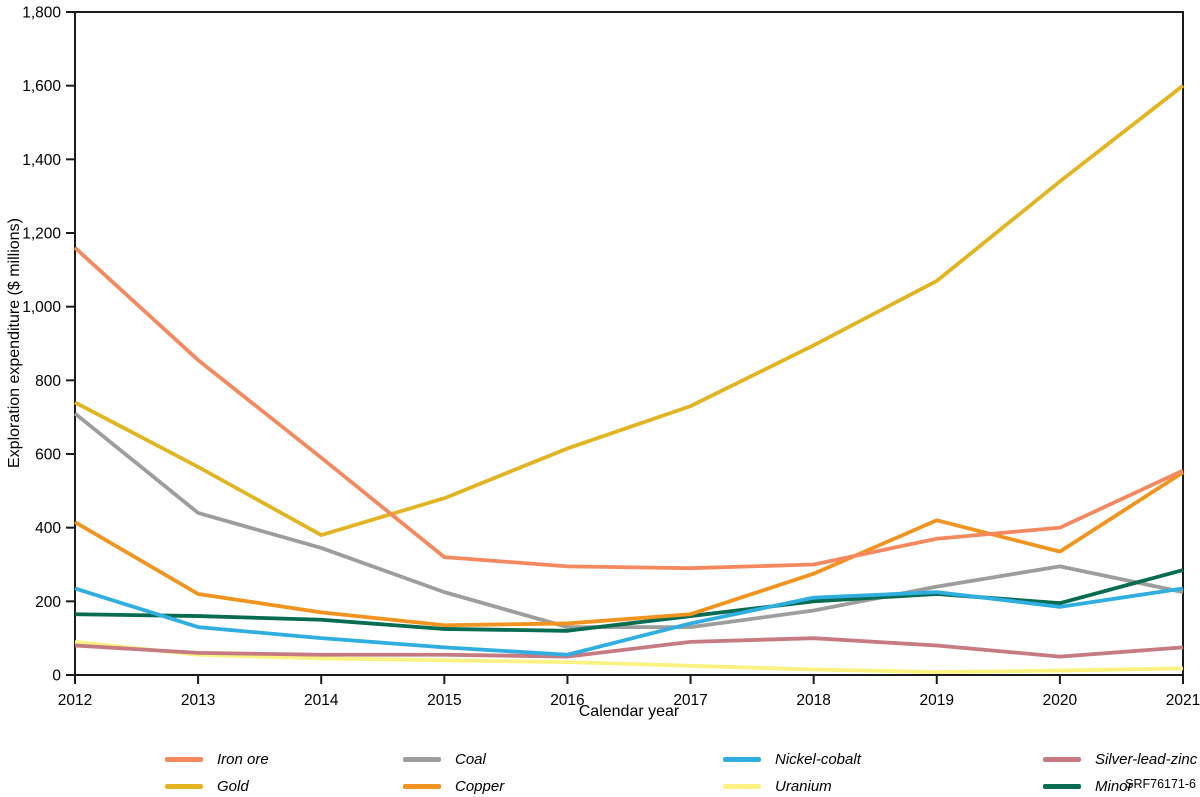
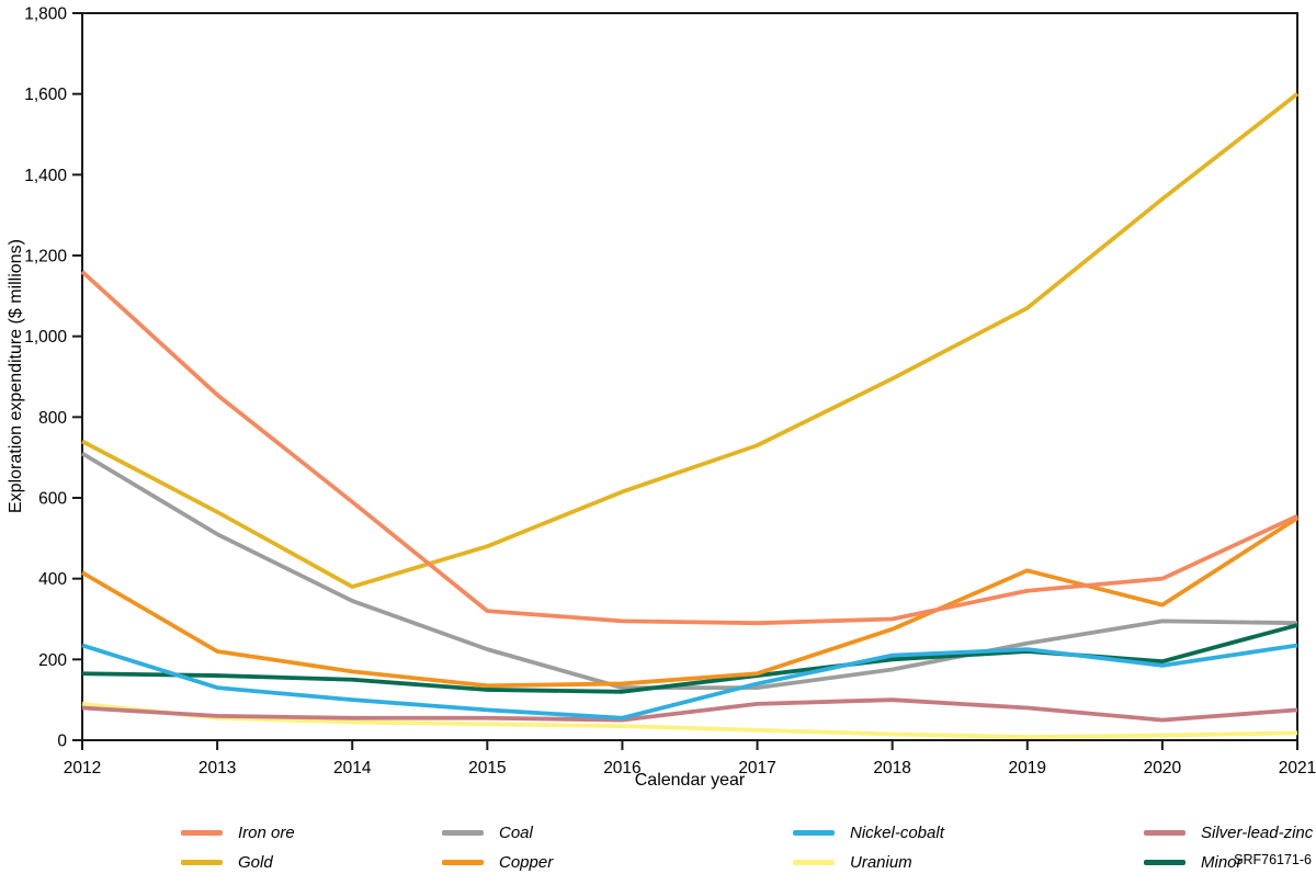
Coal/2013: 440 -> 510
Coal/2021: 220 -> 290
